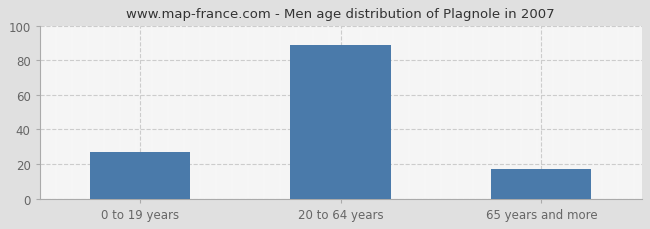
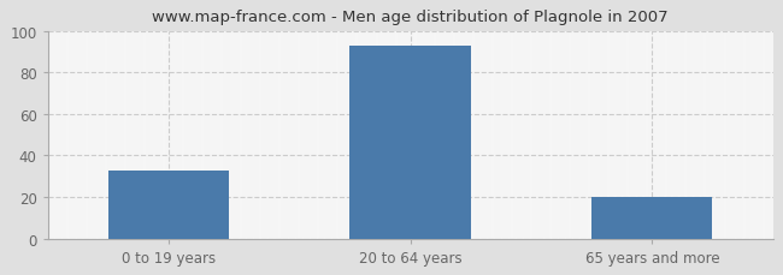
0 to 19 years: 27 -> 33
20 to 64 years: 89 -> 93
65 years and more: 17 -> 20
